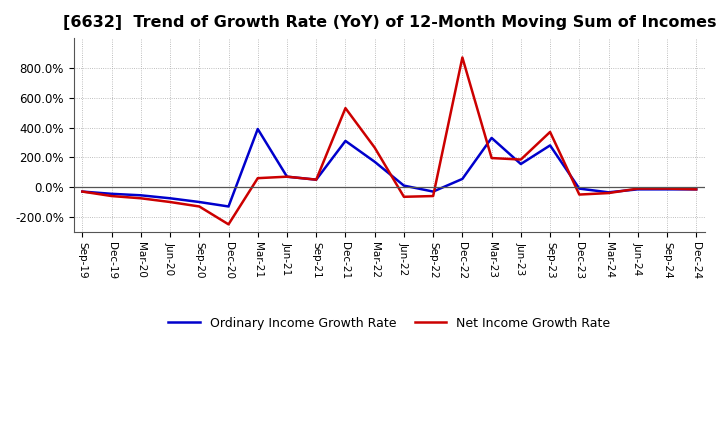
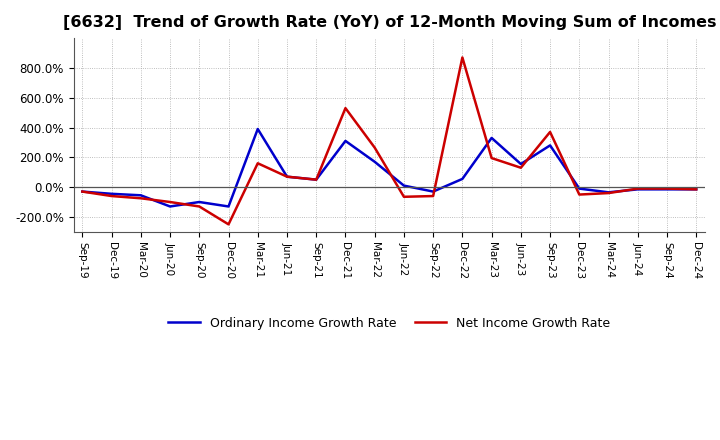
Ordinary Income Growth Rate/Jun-20: -80% -> -130%
Net Income Growth Rate/Mar-21: 60% -> 160%
Net Income Growth Rate/Jun-23: 180% -> 130%
